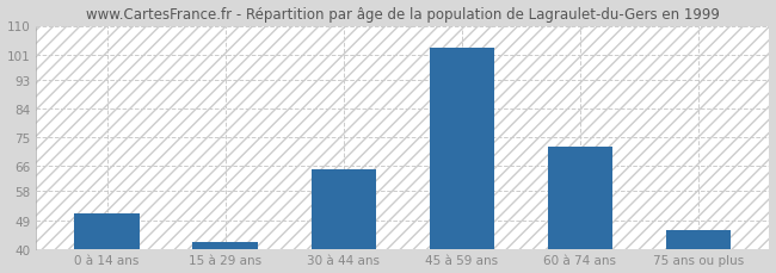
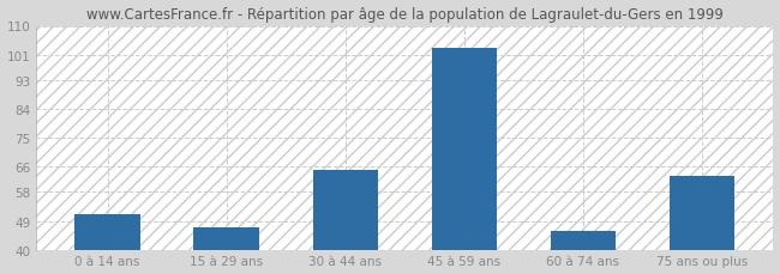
15 à 29 ans: 42 -> 47
60 à 74 ans: 72 -> 46
75 ans ou plus: 46 -> 63
